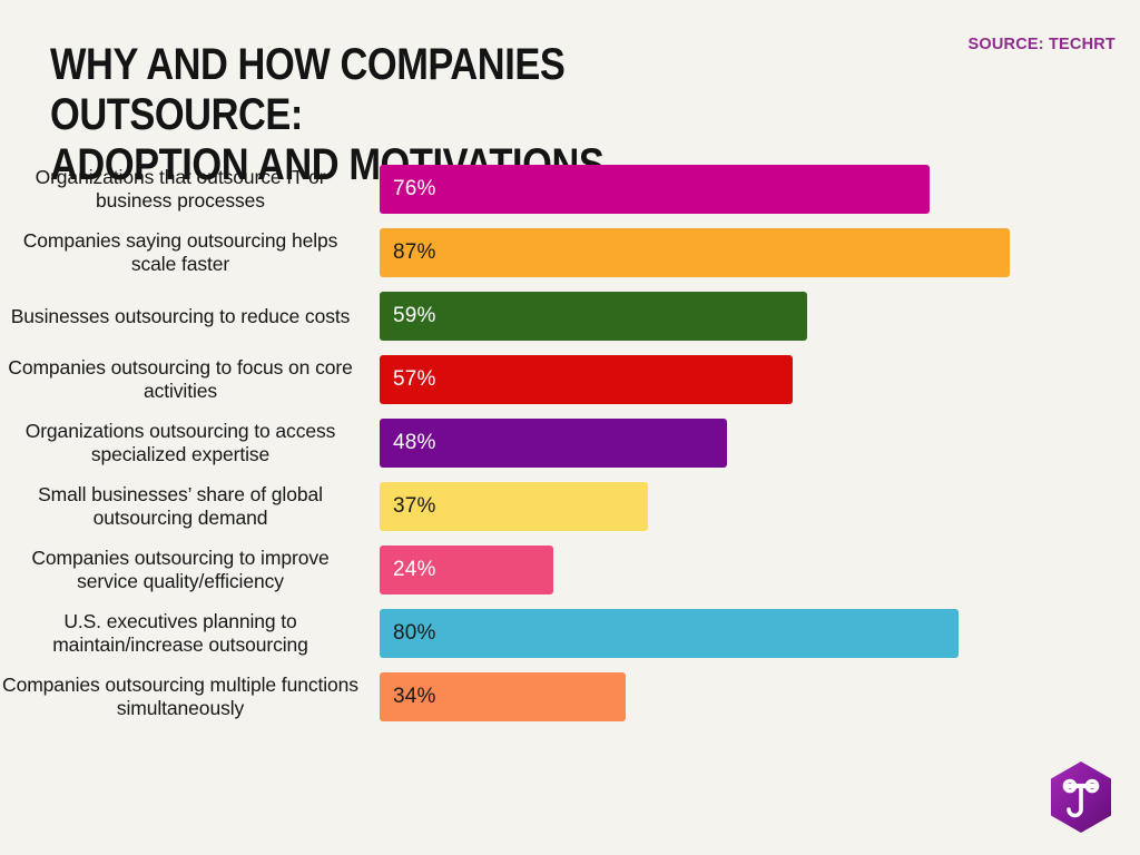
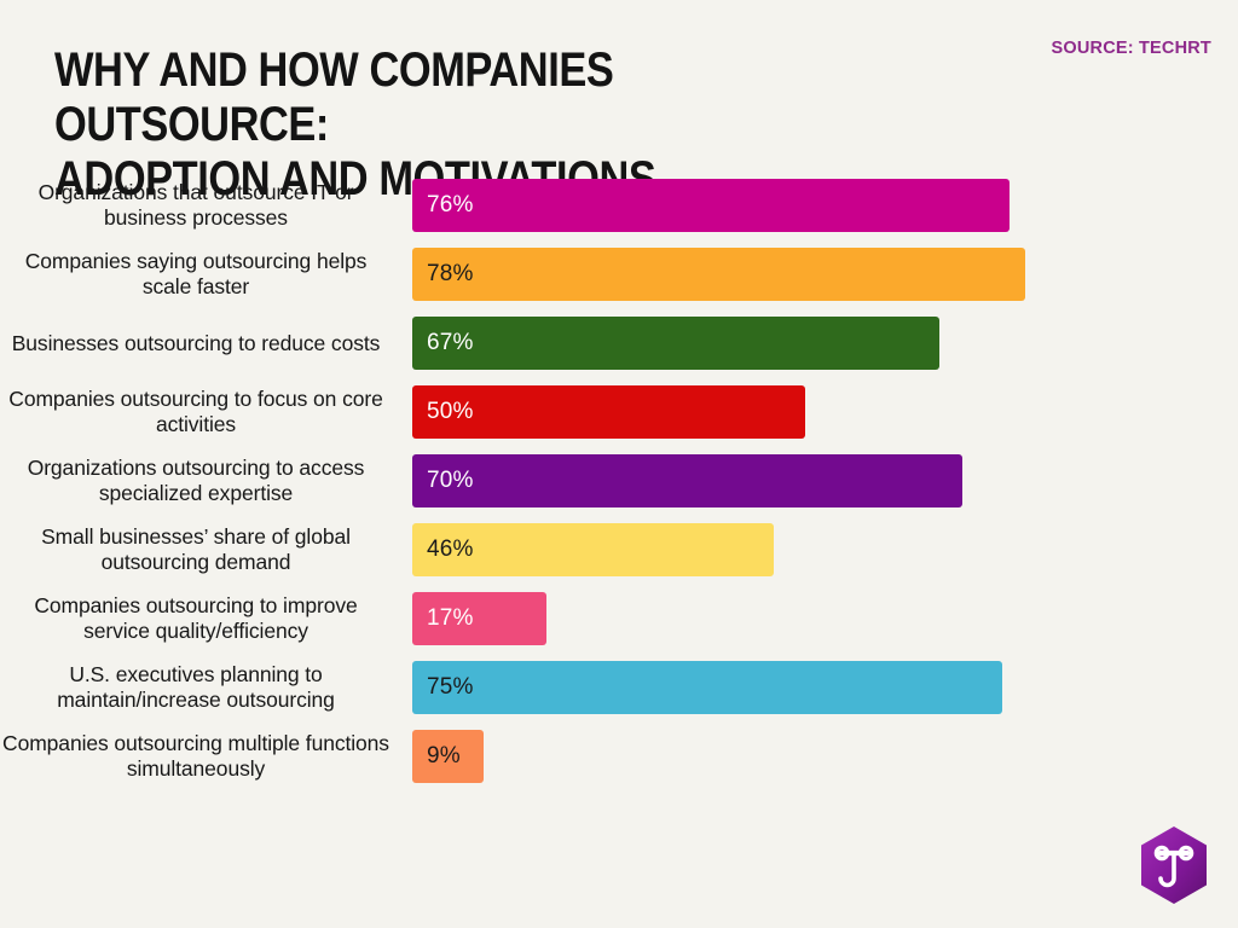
Companies saying outsourcing helps scale faster: 87% -> 78%
Businesses outsourcing to reduce costs: 59% -> 67%
Companies outsourcing to focus on core activities: 57% -> 50%
Organizations outsourcing to access specialized expertise: 48% -> 70%
Small businesses’ share of global outsourcing demand: 37% -> 46%
Companies outsourcing to improve service quality/efficiency: 24% -> 17%
U.S. executives planning to maintain/increase outsourcing: 80% -> 75%
Companies outsourcing multiple functions simultaneously: 34% -> 9%
